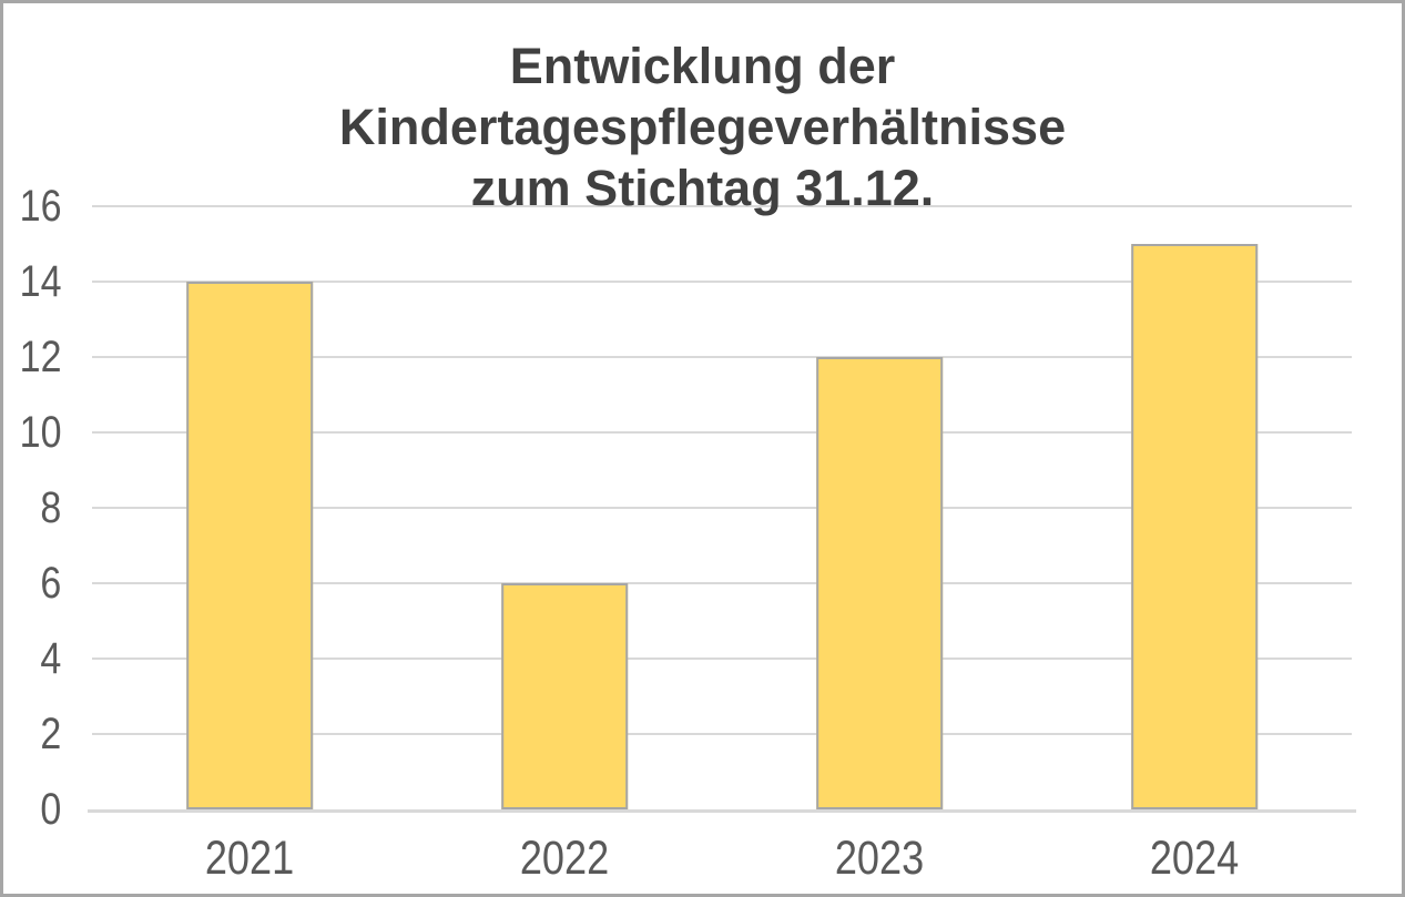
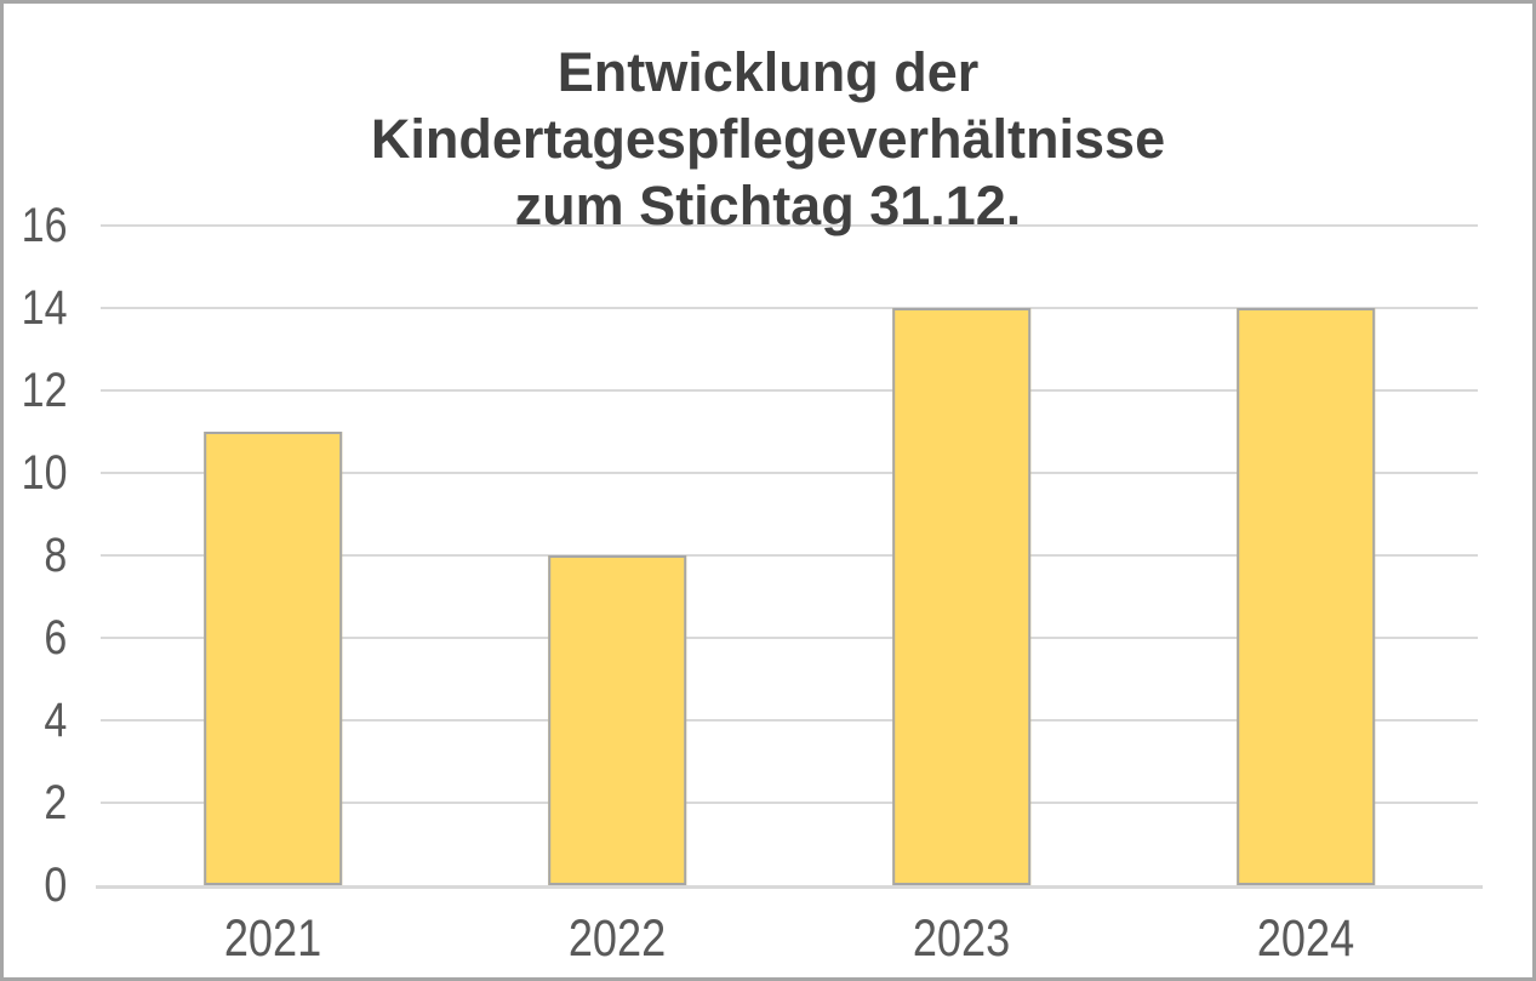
2021: 14 -> 11
2022: 6 -> 8
2023: 12 -> 14
2024: 15 -> 14
